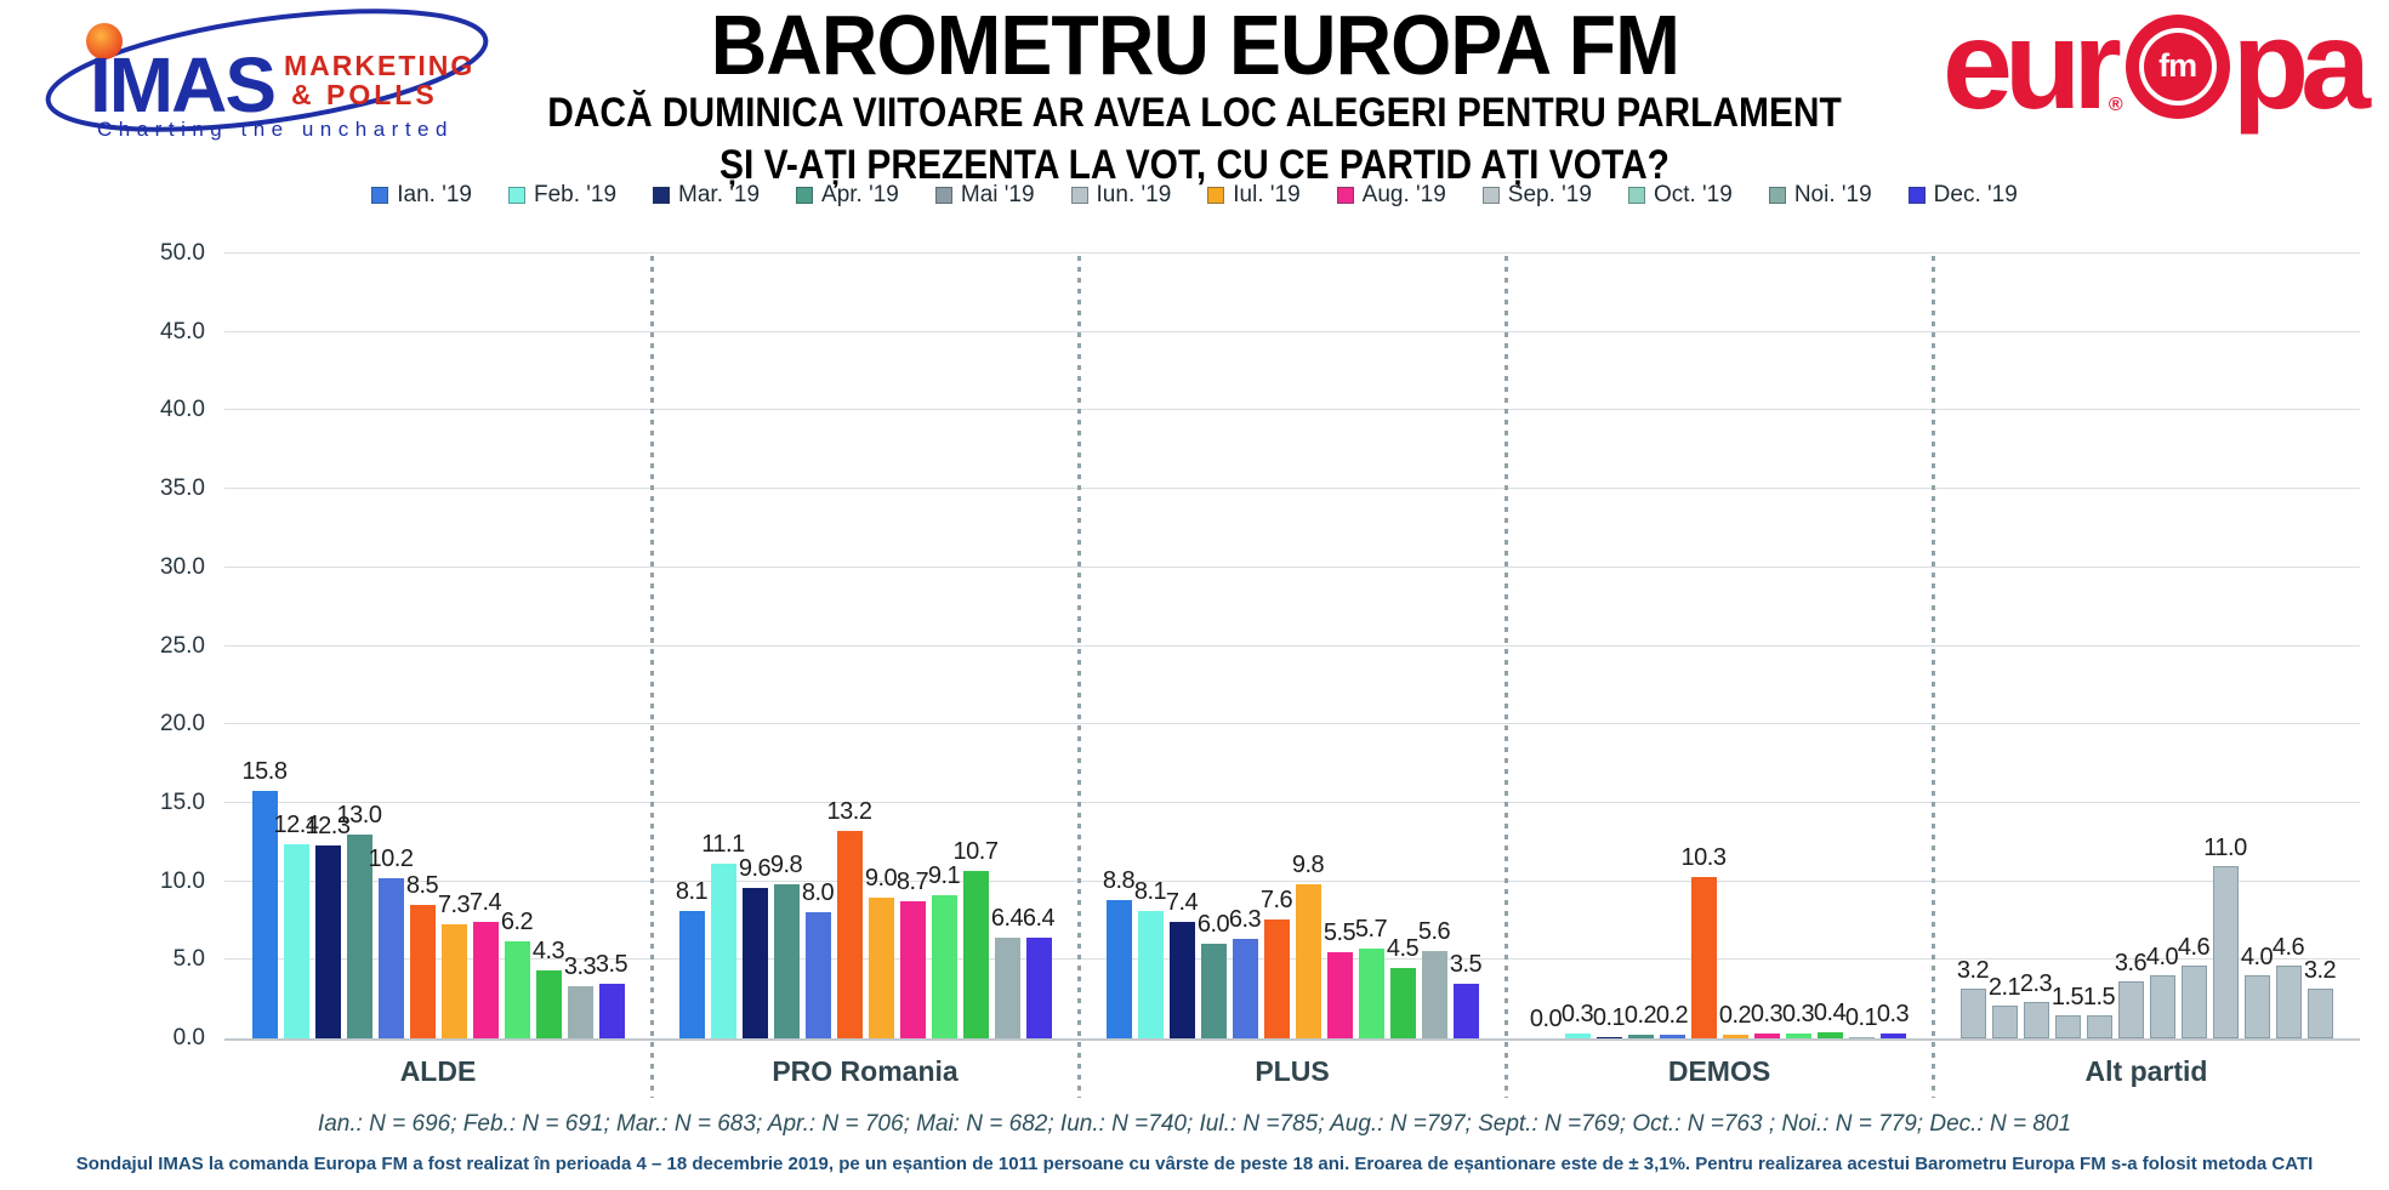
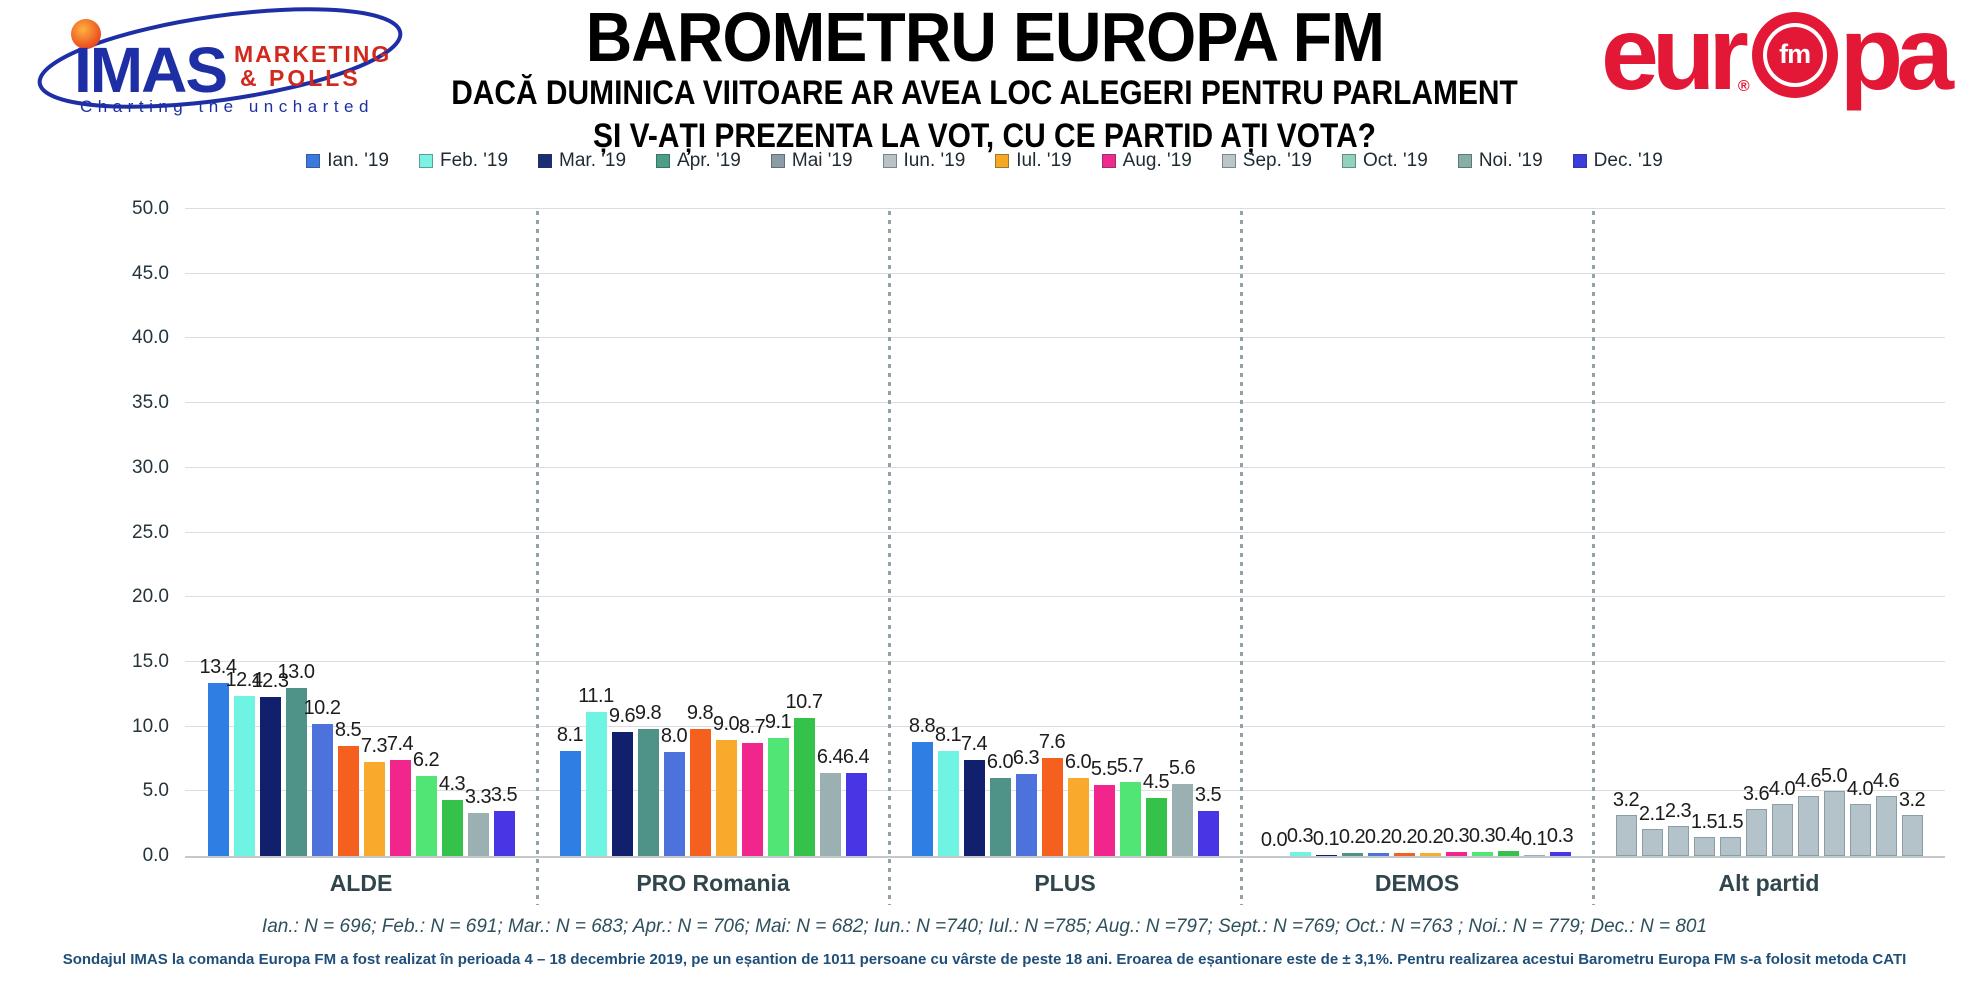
Ian. '19/ALDE: 15.8 -> 13.4
Iun. '19/PRO Romania: 13.2 -> 9.8
Iul. '19/PLUS: 9.8 -> 6.0
Iun. '19/DEMOS: 10.3 -> 0.2
Sep. '19/Alt partid: 11.0 -> 5.0
